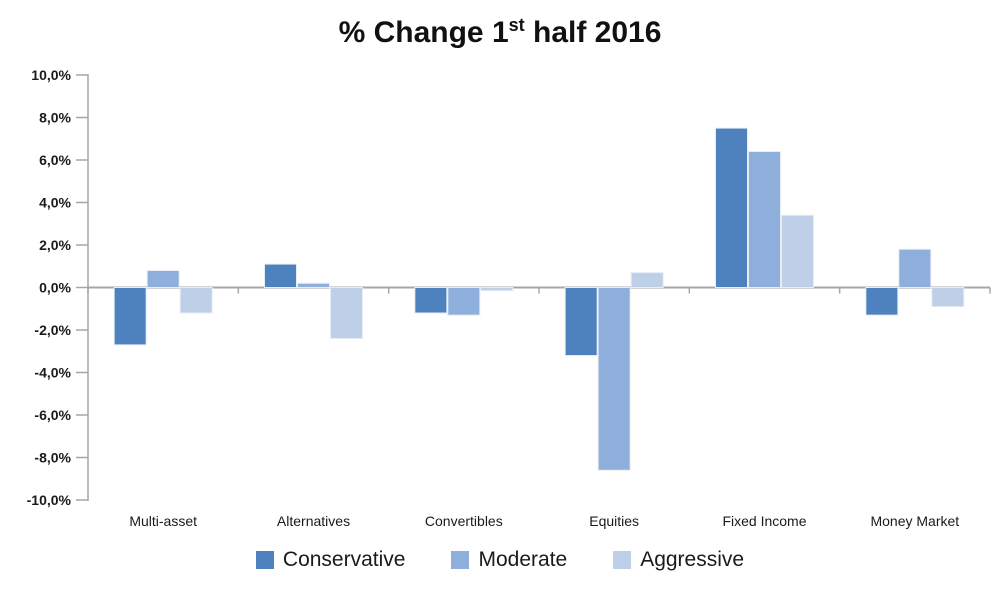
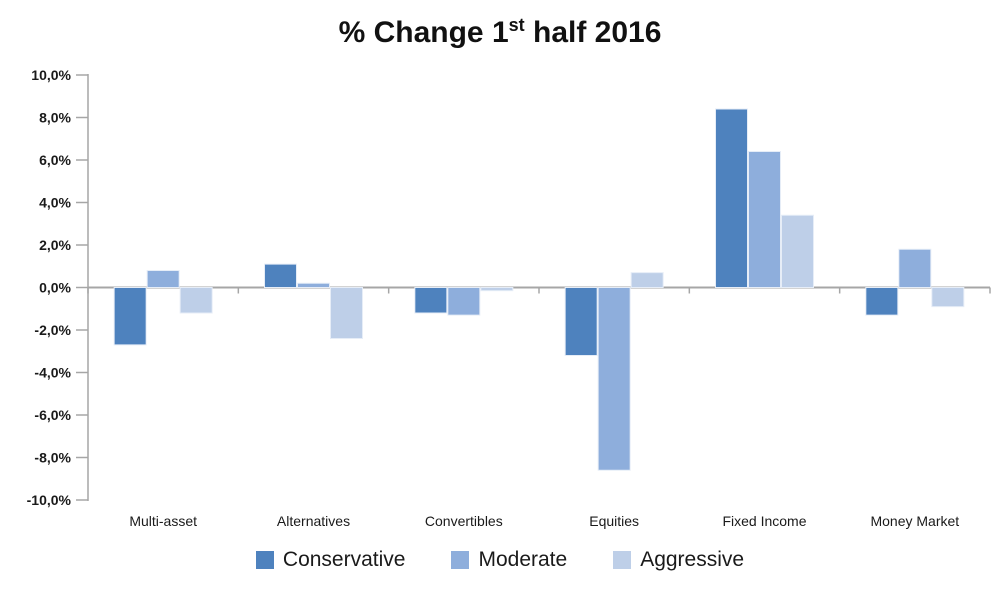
Conservative/Fixed Income: 7,5% -> 8,4%
